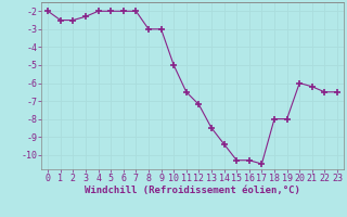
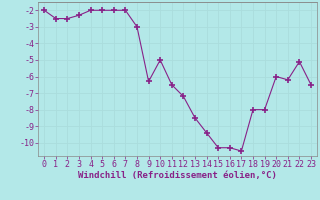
9: -3.0 -> -6.3
22: -6.5 -> -5.1
